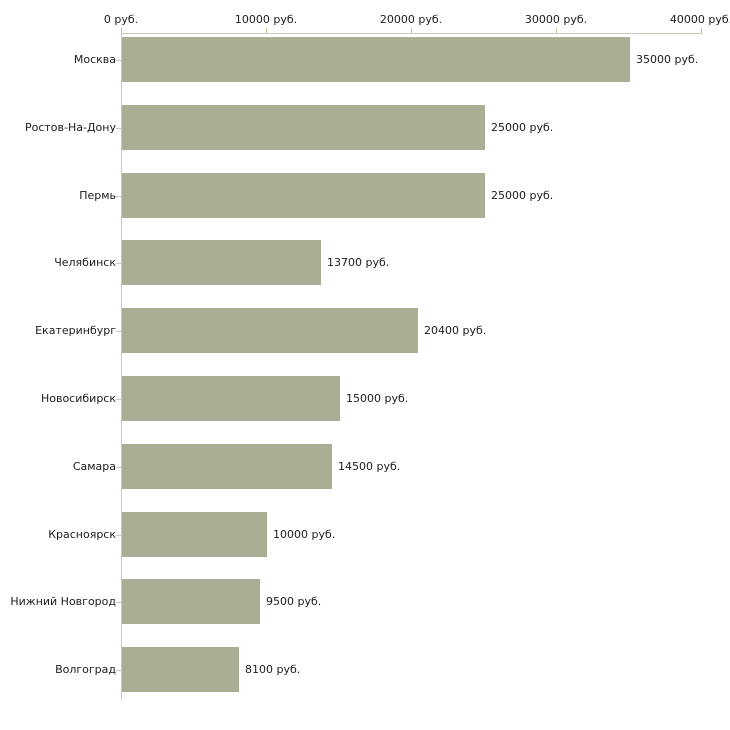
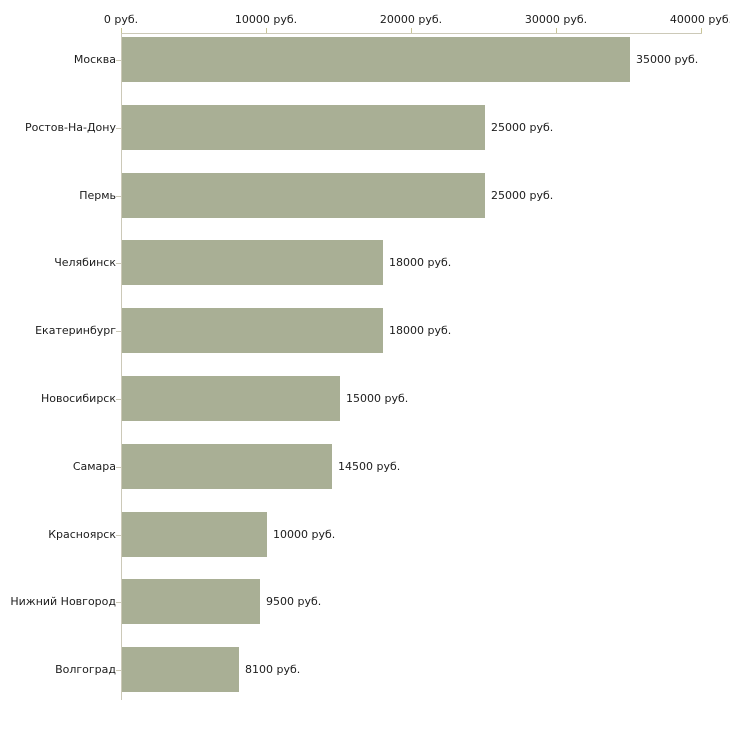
Челябинск: 13700 -> 18000
Екатеринбург: 20400 -> 18000
